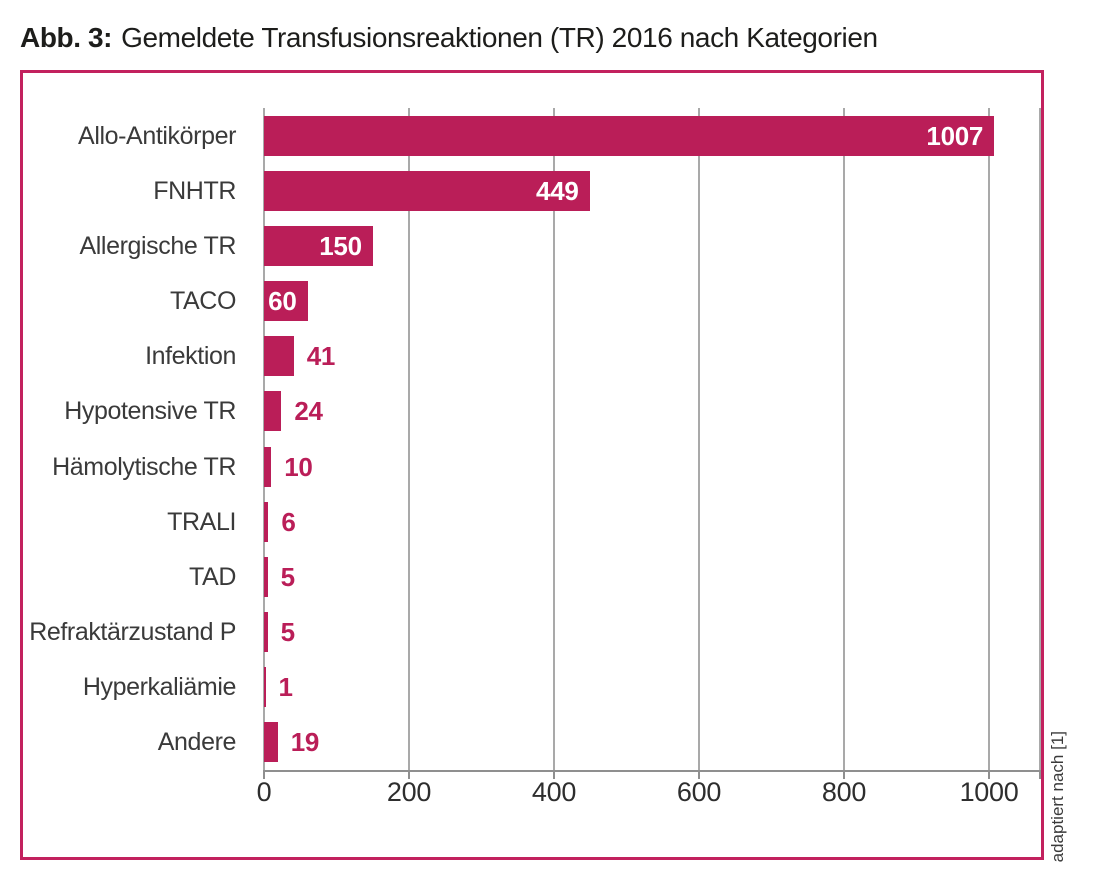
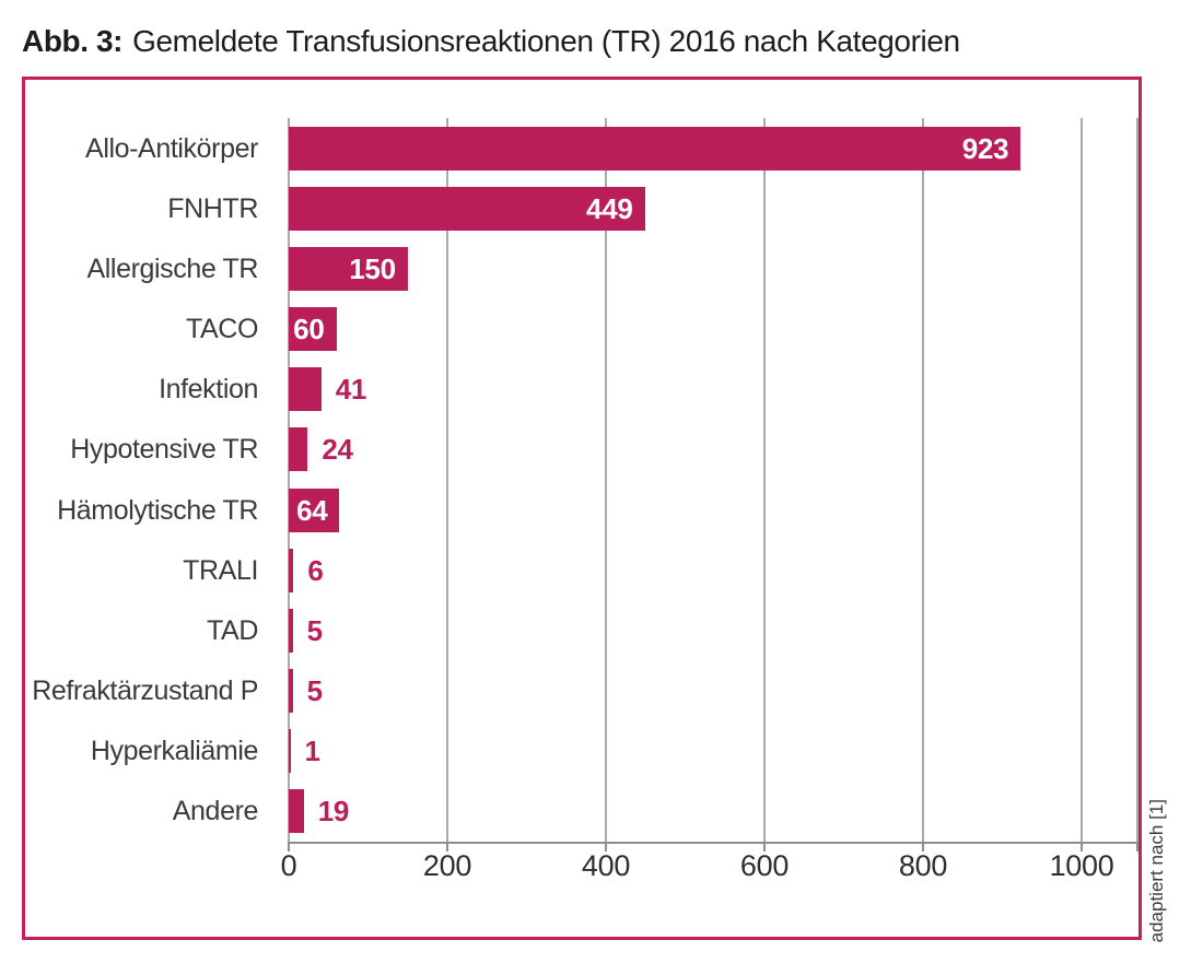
Allo-Antikörper: 1007 -> 923
Hämolytische TR: 10 -> 64
